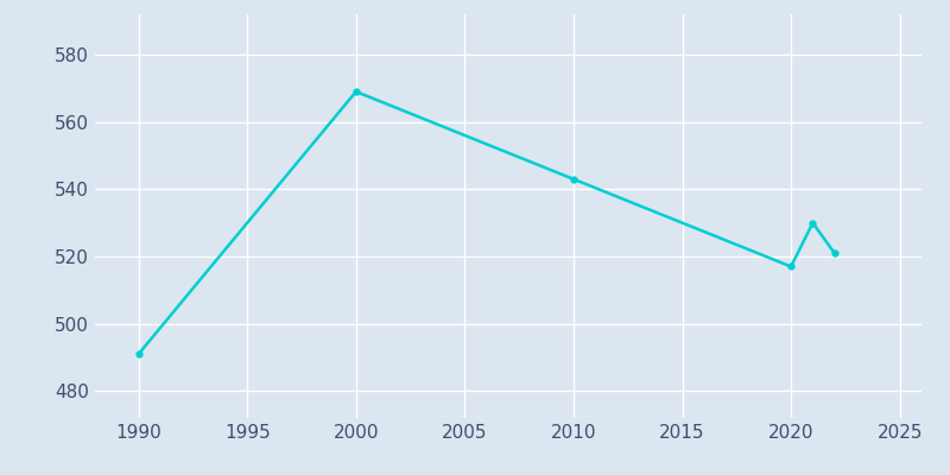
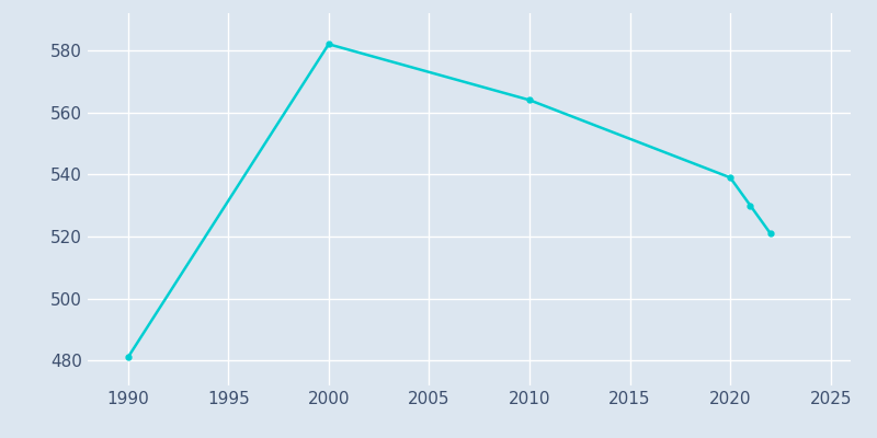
1990: 491 -> 481
2000: 569 -> 582
2010: 543 -> 564
2020: 517 -> 539
